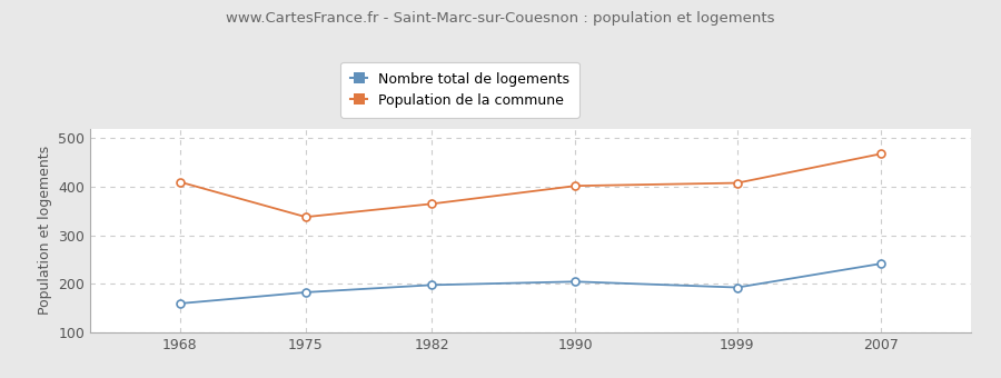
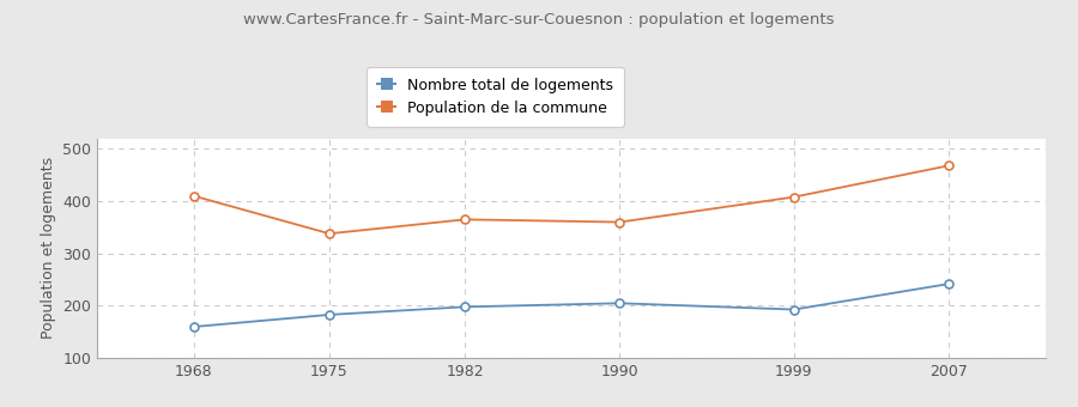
Population de la commune/1990: 402 -> 360
